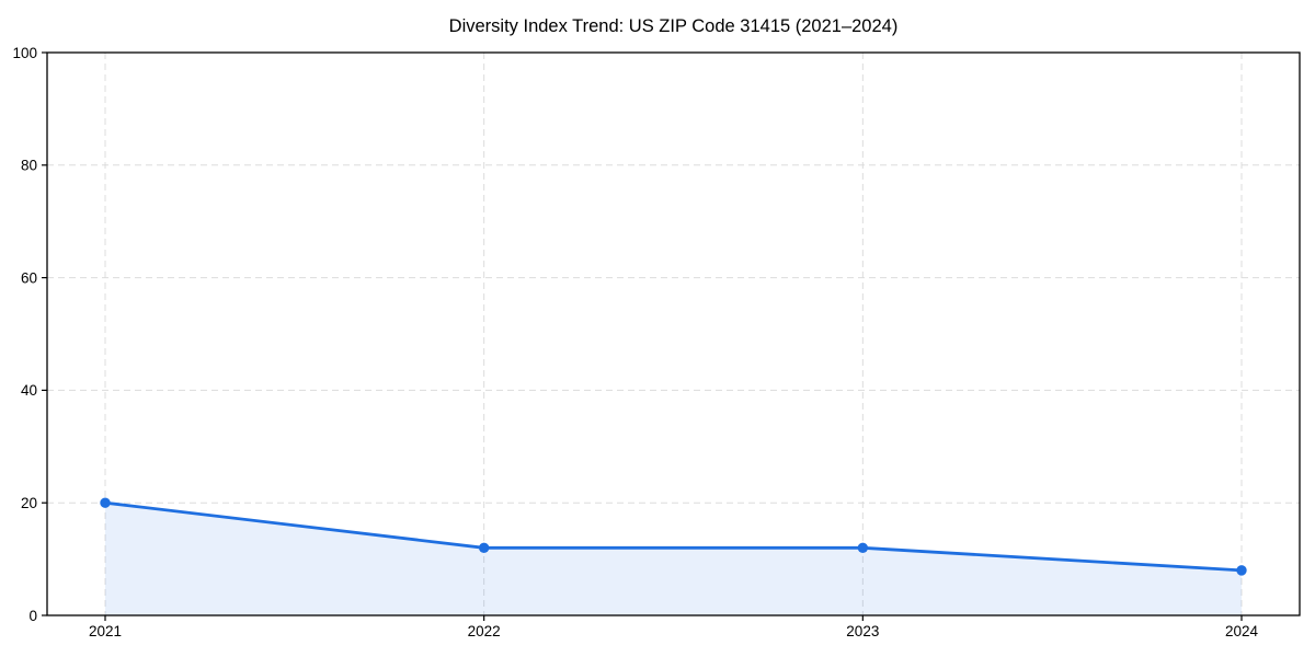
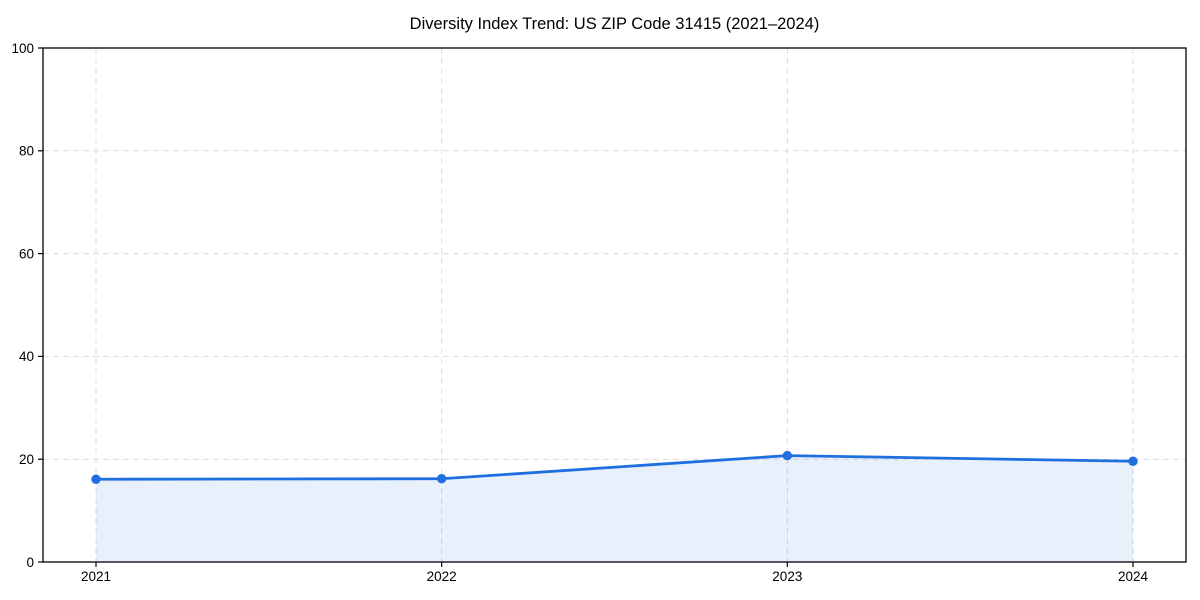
2021: 20 -> 16
2022: 12 -> 16
2023: 12 -> 21
2024: 8 -> 20
